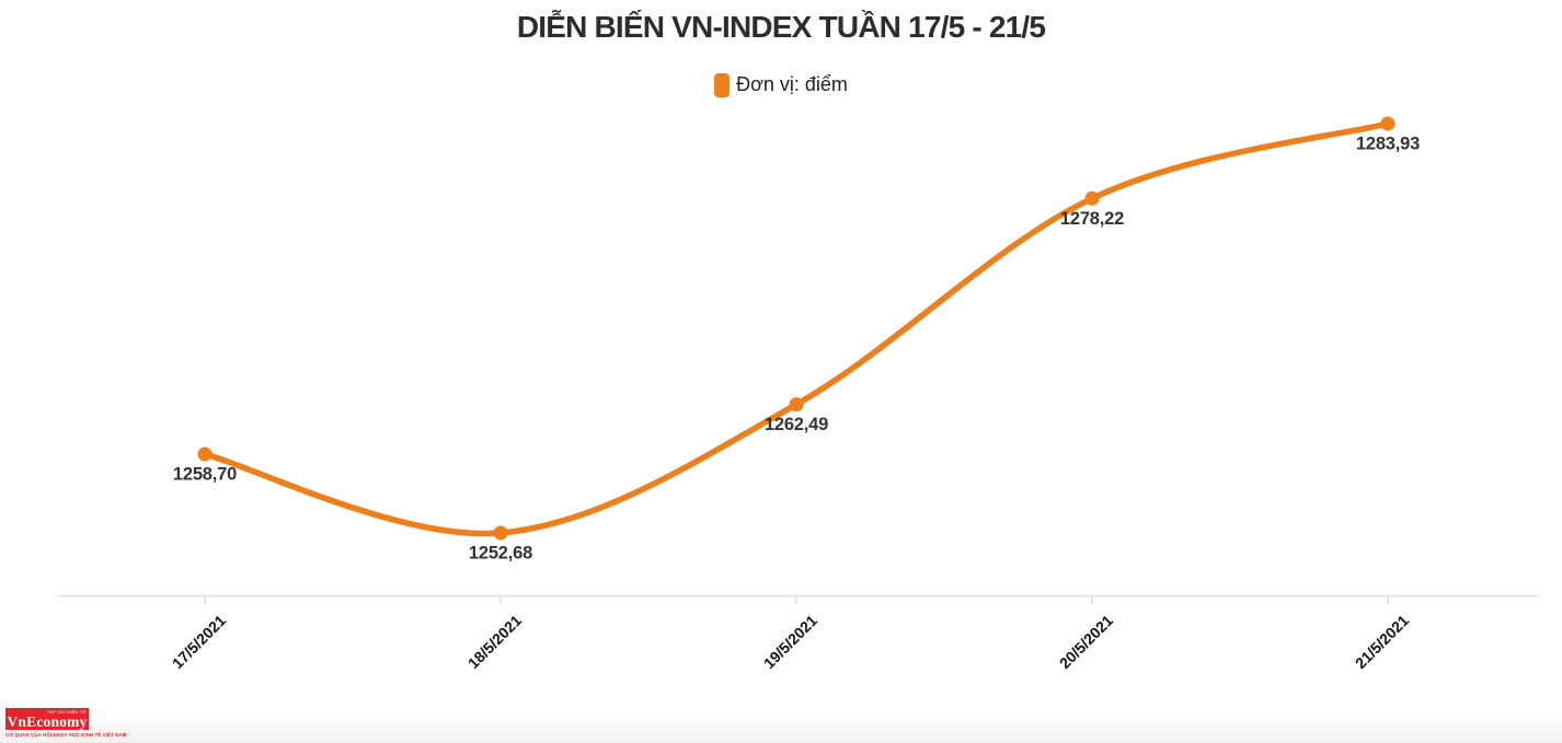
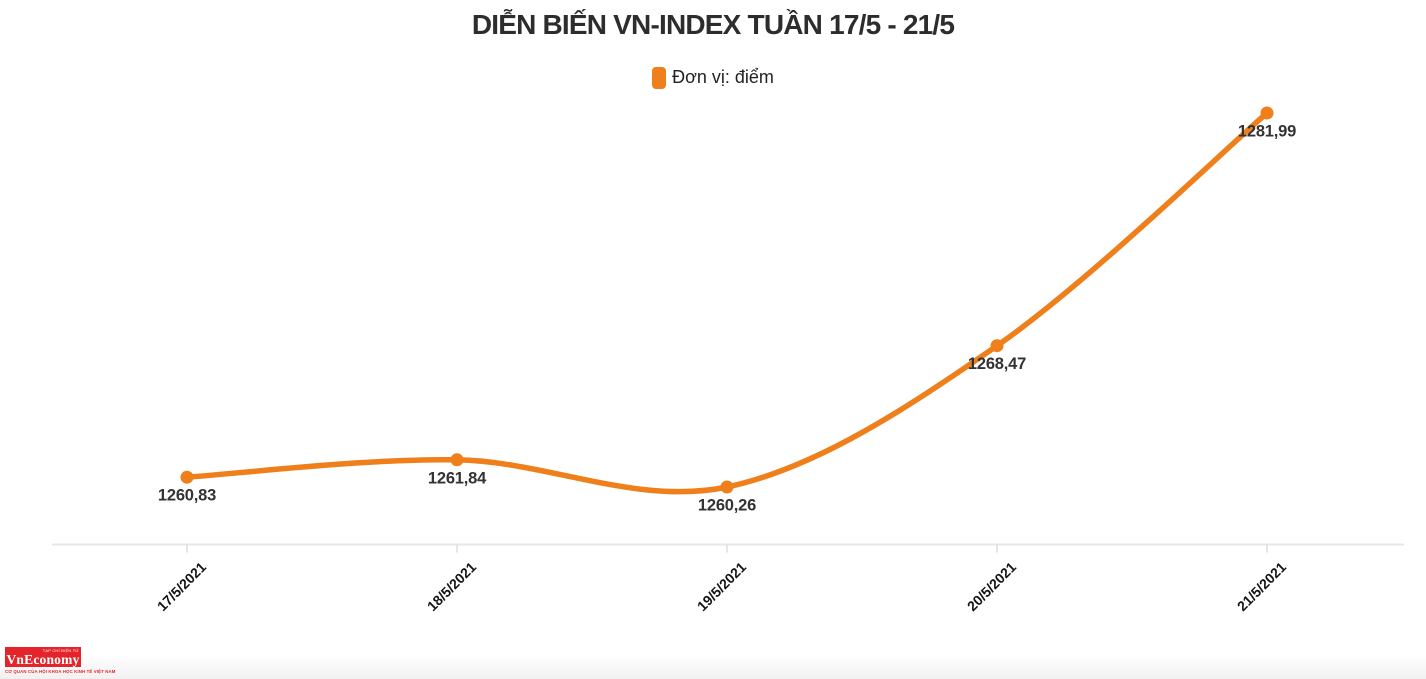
17/5/2021: 1258,70 -> 1260,83
18/5/2021: 1252,68 -> 1261,84
19/5/2021: 1262,49 -> 1260,26
20/5/2021: 1278,22 -> 1268,47
21/5/2021: 1283,93 -> 1281,99
